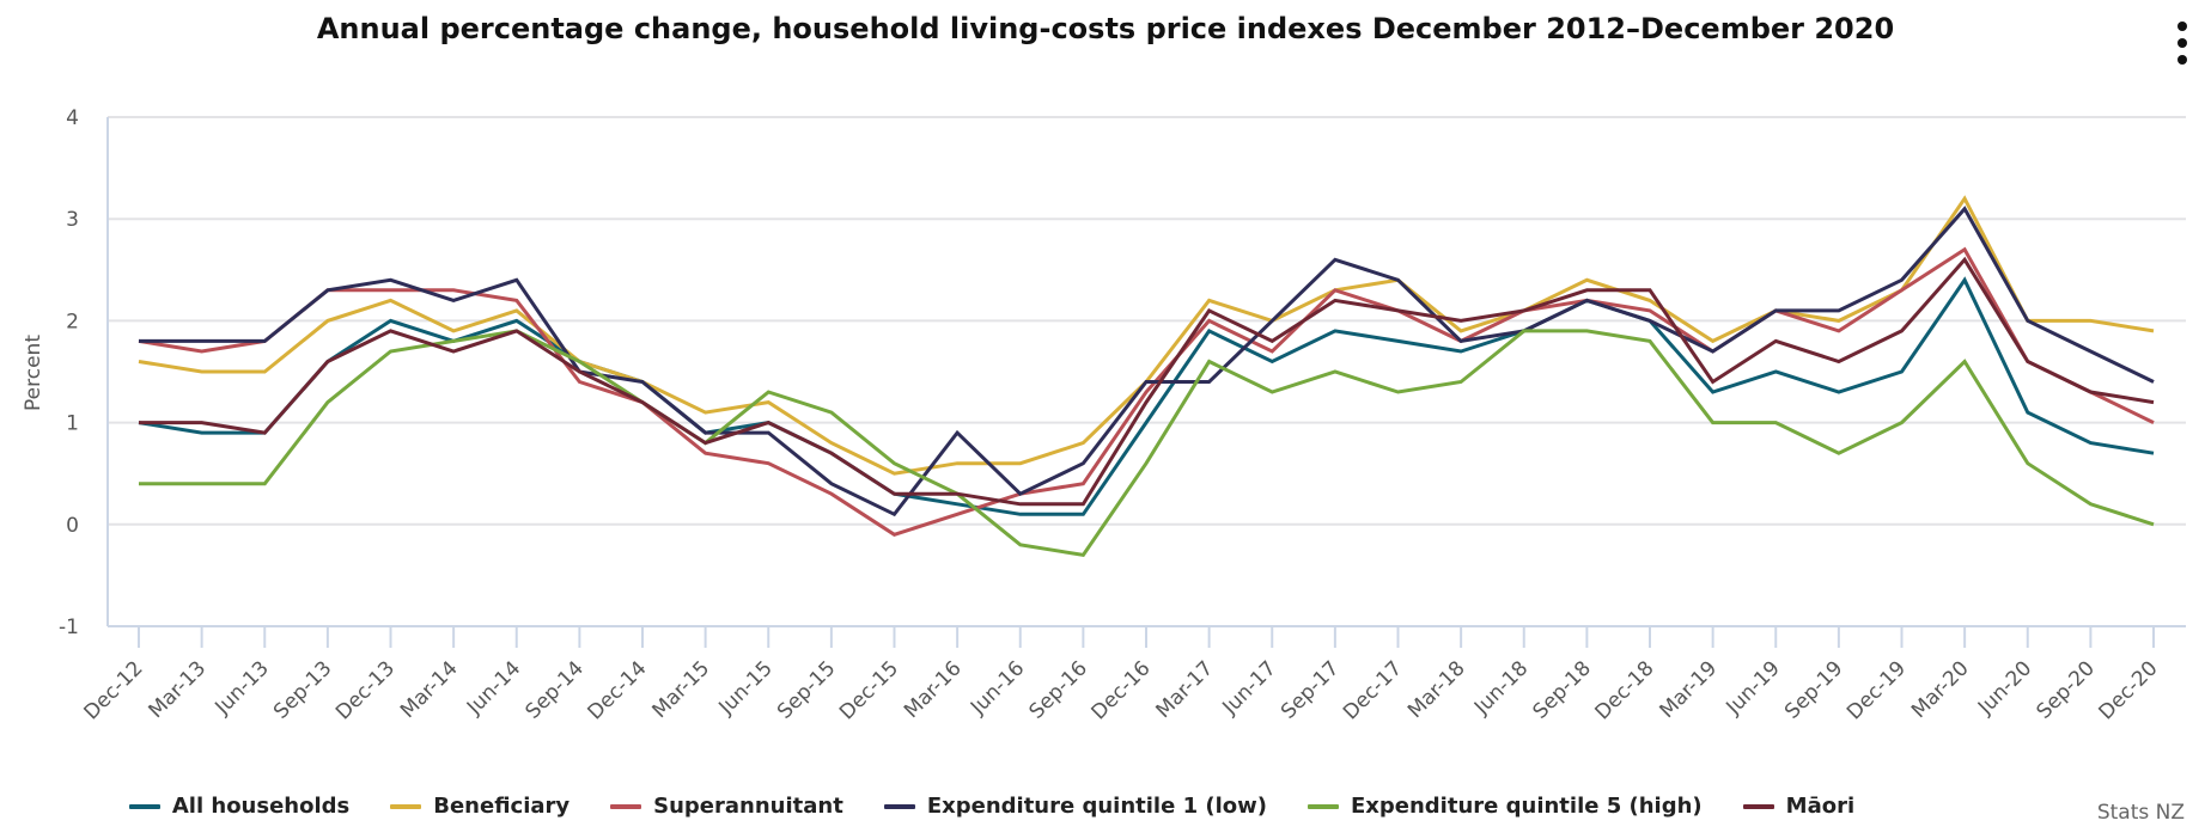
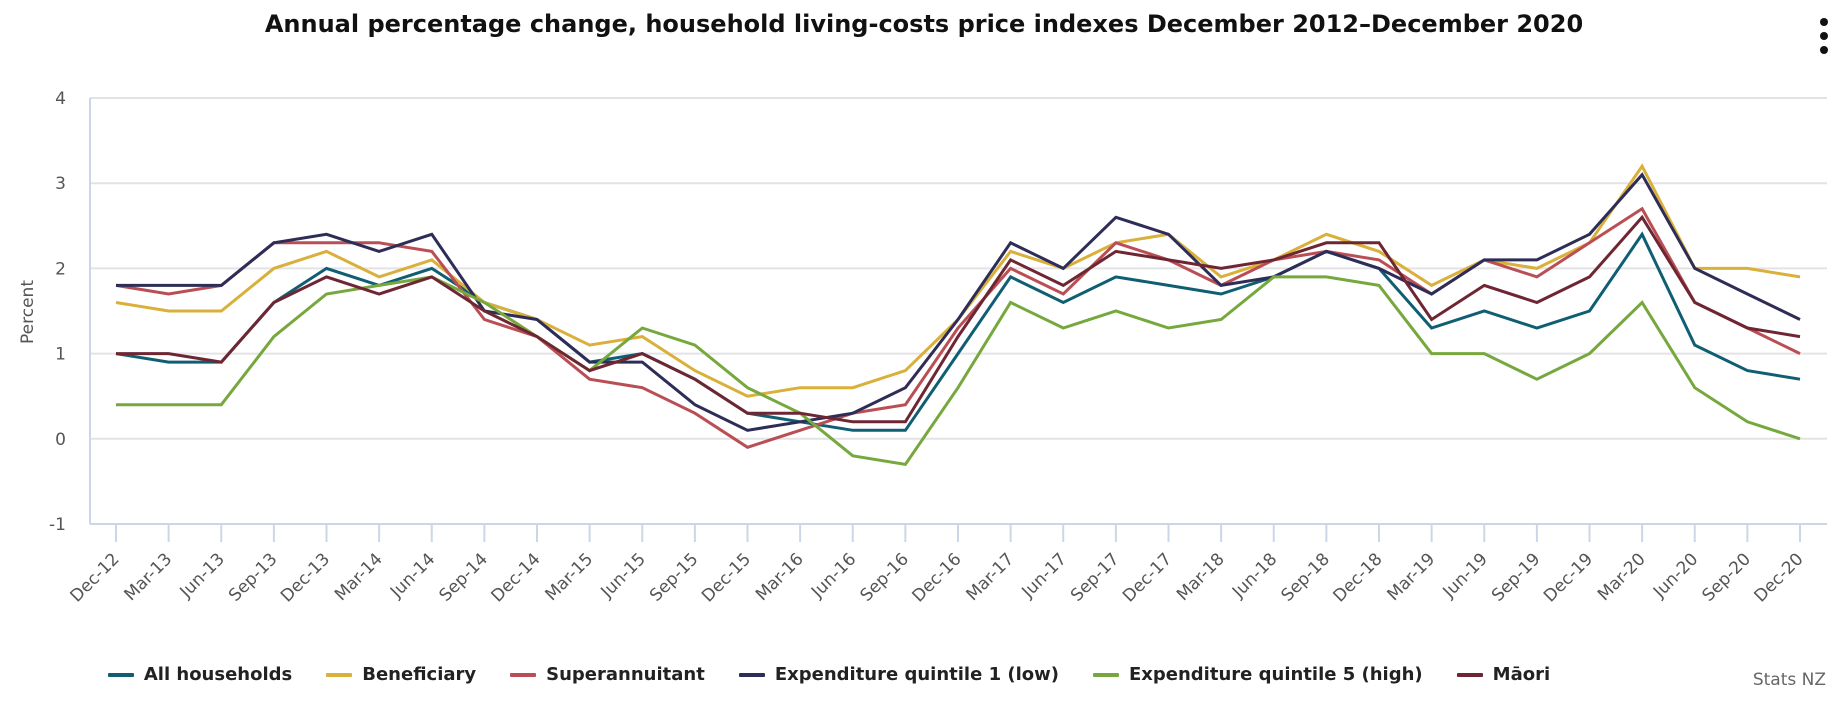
Expenditure quintile 1 (low)/Mar-16: 0.9 -> 0.2
Expenditure quintile 1 (low)/Mar-17: 1.4 -> 2.3
